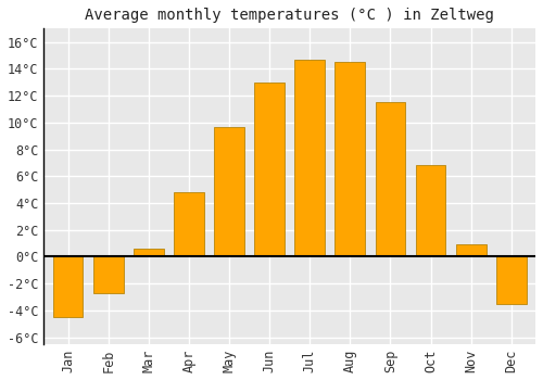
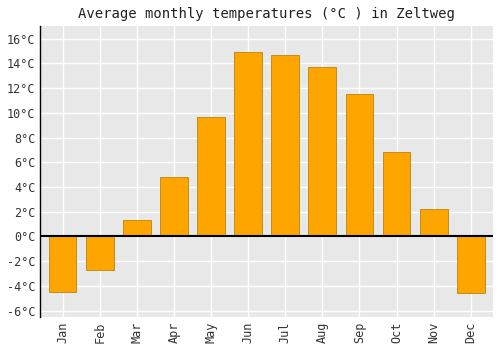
Mar: 0.6°C -> 1.3°C
Jun: 13.0°C -> 14.9°C
Aug: 14.5°C -> 13.7°C
Nov: 0.9°C -> 2.2°C
Dec: -3.5°C -> -4.6°C
